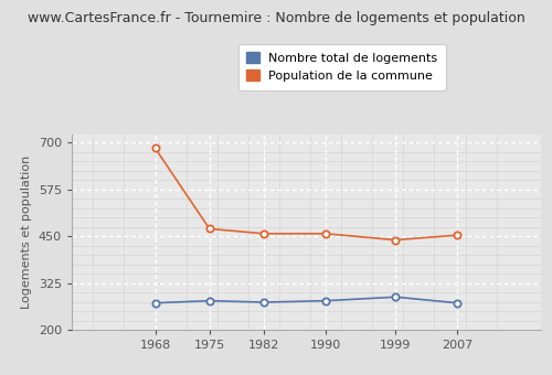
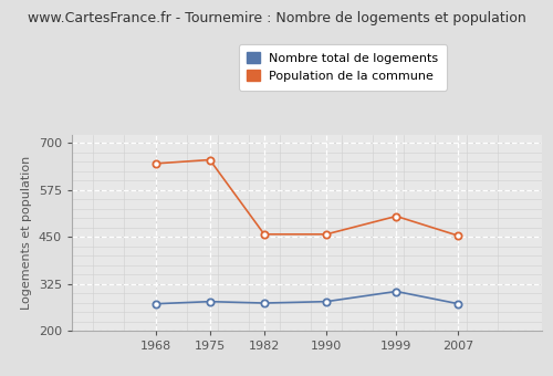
Population de la commune/1968: 685 -> 645
Population de la commune/1975: 470 -> 655
Nombre total de logements/1999: 288 -> 305
Population de la commune/1999: 440 -> 505
